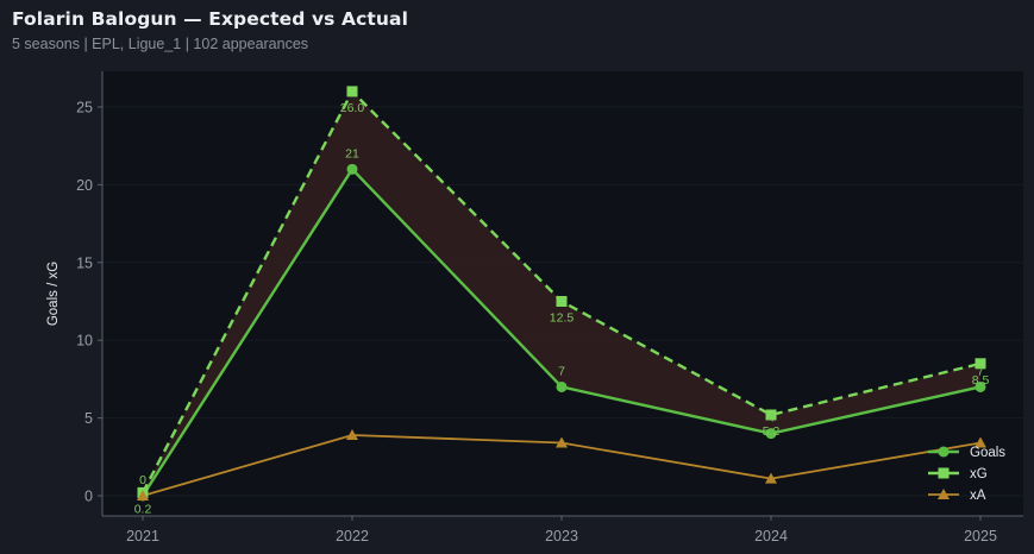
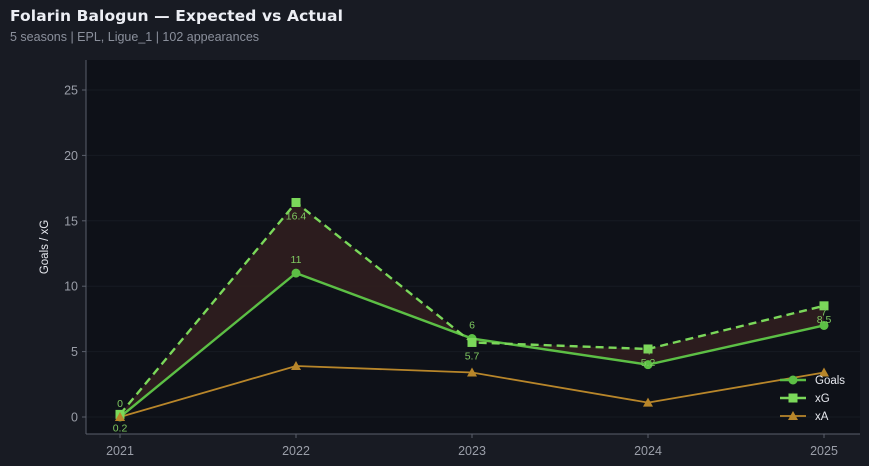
Goals/2022: 21 -> 11
xG/2022: 26.0 -> 16.4
Goals/2023: 7 -> 6
xG/2023: 12.5 -> 5.7
